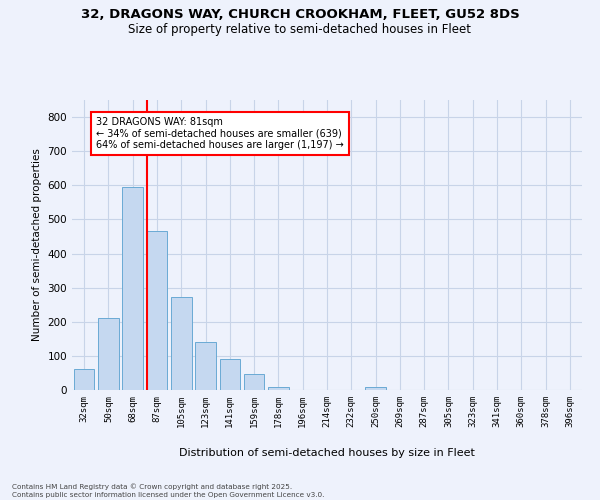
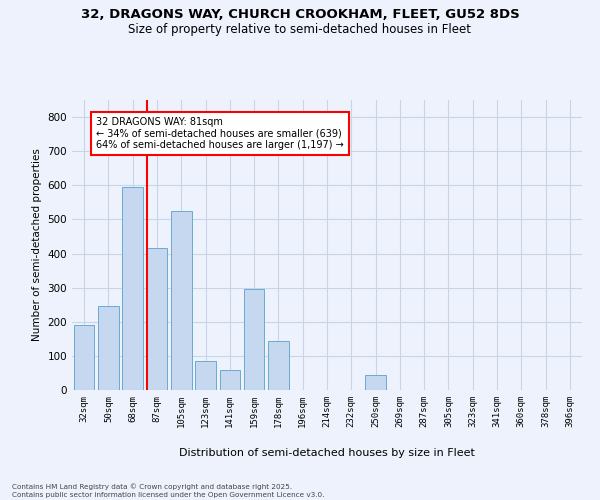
32sqm: 62 -> 190
50sqm: 210 -> 245
87sqm: 465 -> 415
105sqm: 272 -> 525
123sqm: 140 -> 85
141sqm: 90 -> 60
159sqm: 48 -> 295
178sqm: 10 -> 145
250sqm: 8 -> 45
